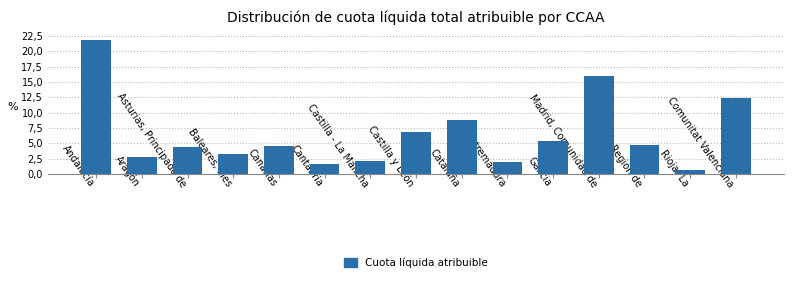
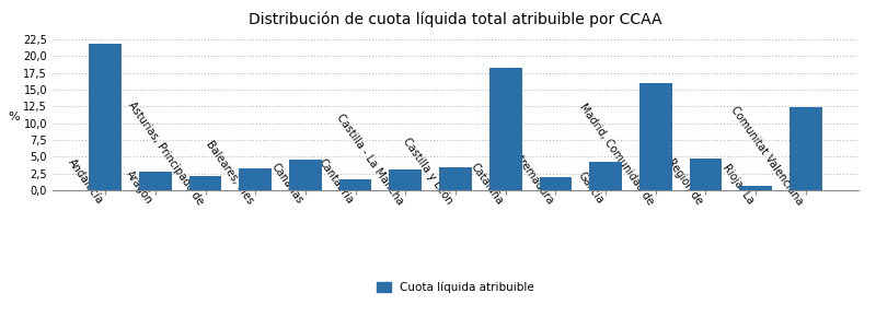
Asturias, Principado de: 4,4 -> 2,2
Castilla - La Mancha: 2,2 -> 3,1
Castilla y León: 6,8 -> 3,5
Cataluña: 8,8 -> 18,2
Galicia: 5,4 -> 4,2
